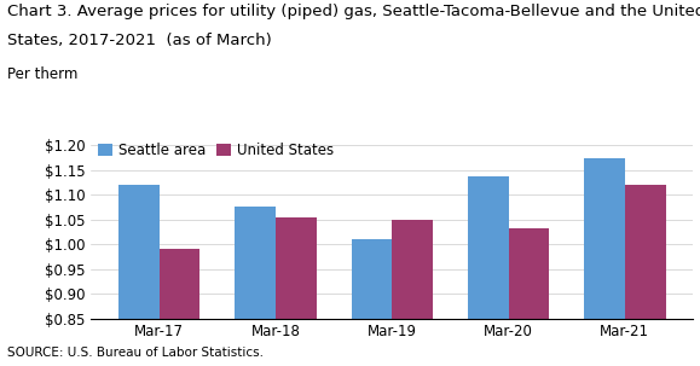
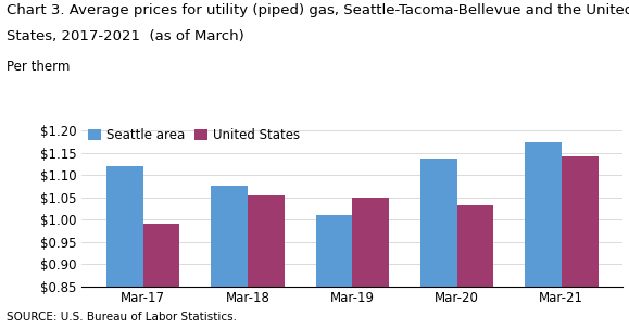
United States/Mar-21: $1.120 -> $1.143
